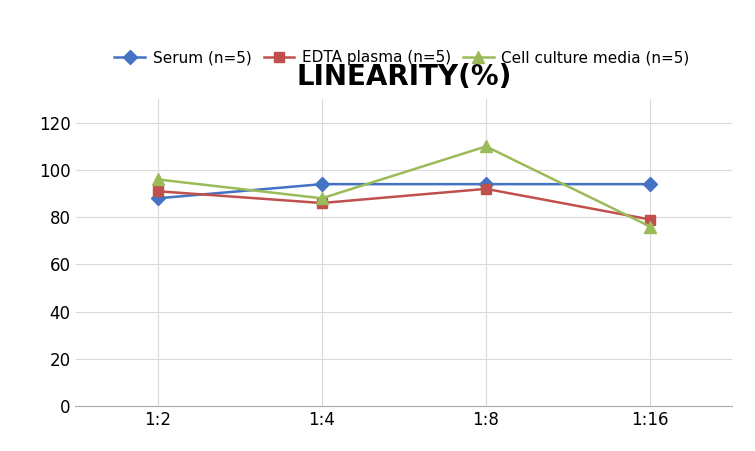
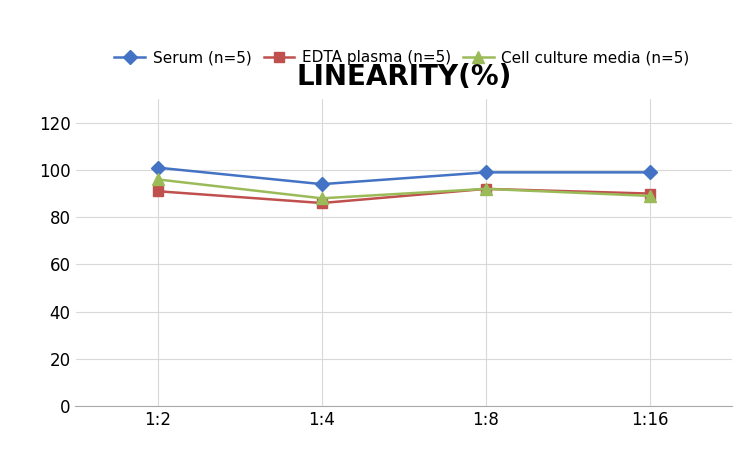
Serum (n=5)/1:2: 88 -> 101
Serum (n=5)/1:8: 94 -> 99
Cell culture media (n=5)/1:8: 110 -> 92
Serum (n=5)/1:16: 94 -> 99
EDTA plasma (n=5)/1:16: 79 -> 90
Cell culture media (n=5)/1:16: 76 -> 89
